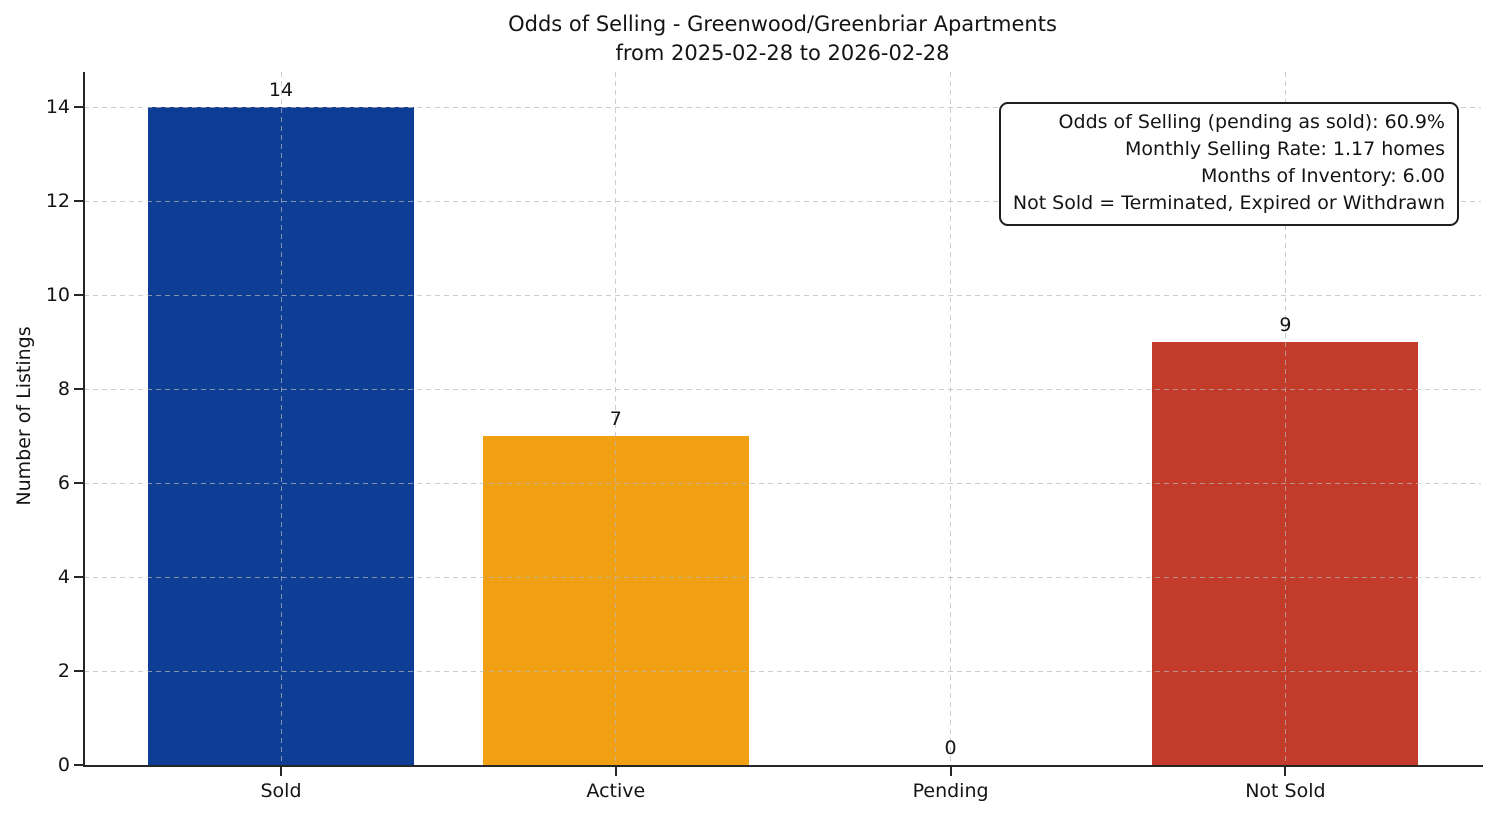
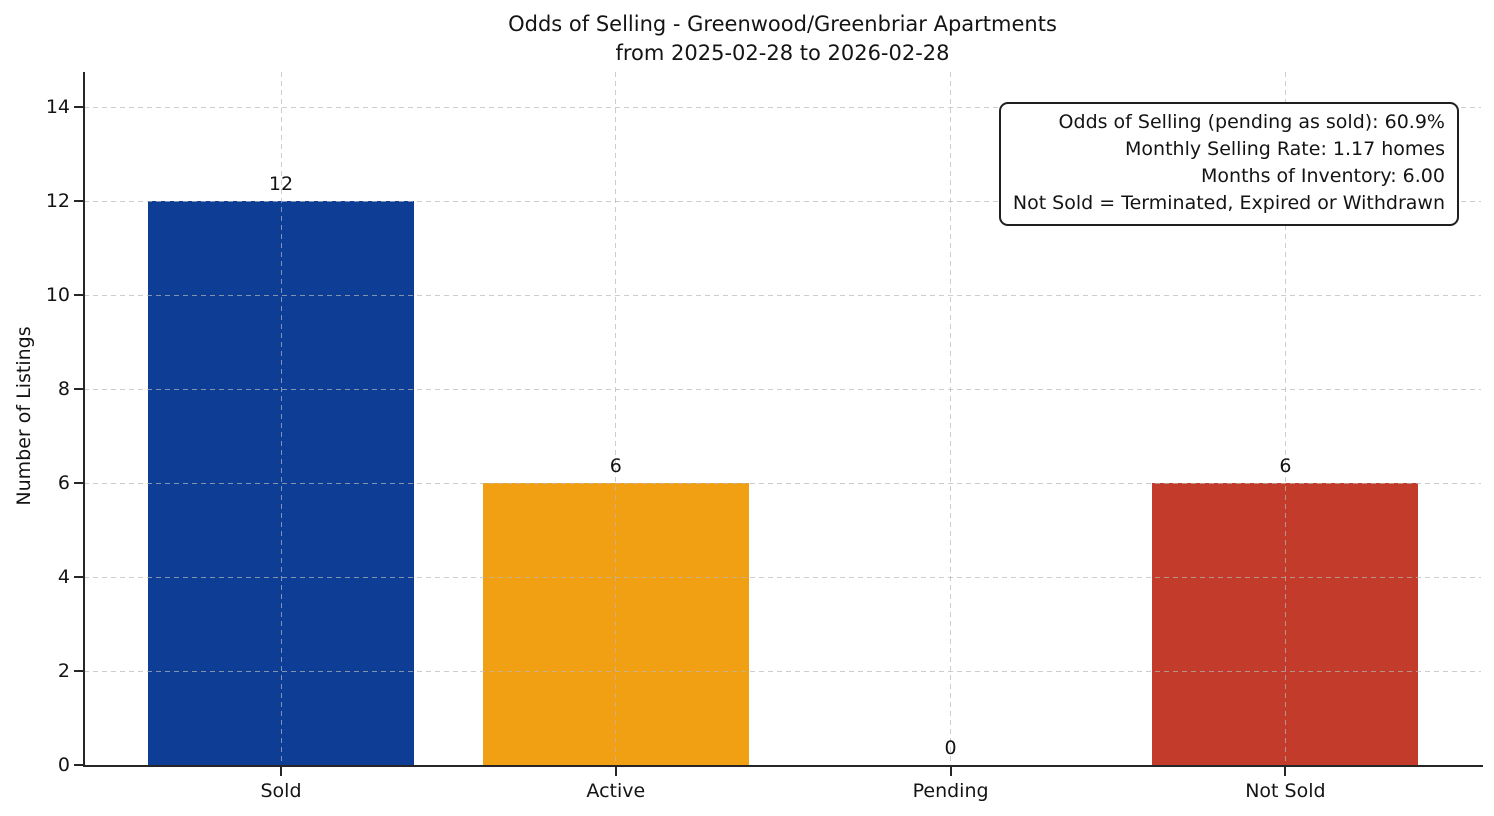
Sold: 14 -> 12
Active: 7 -> 6
Not Sold: 9 -> 6
